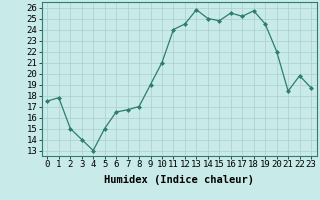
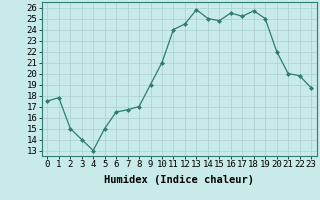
19: 24.5 -> 25.0
21: 18.4 -> 20.0
